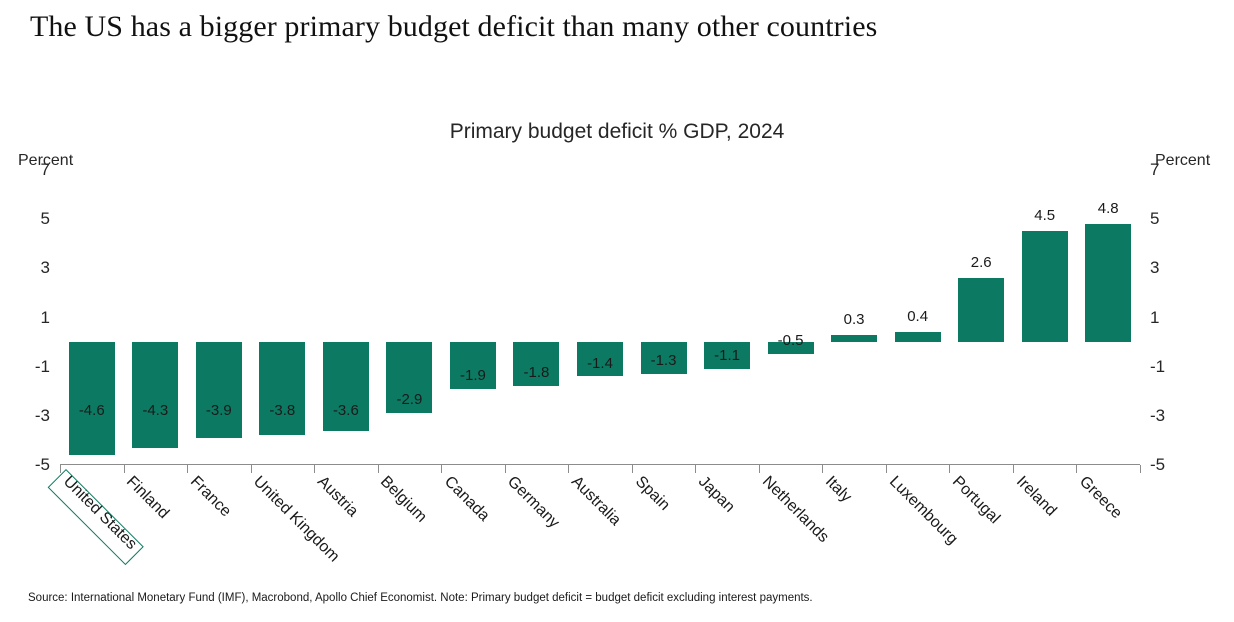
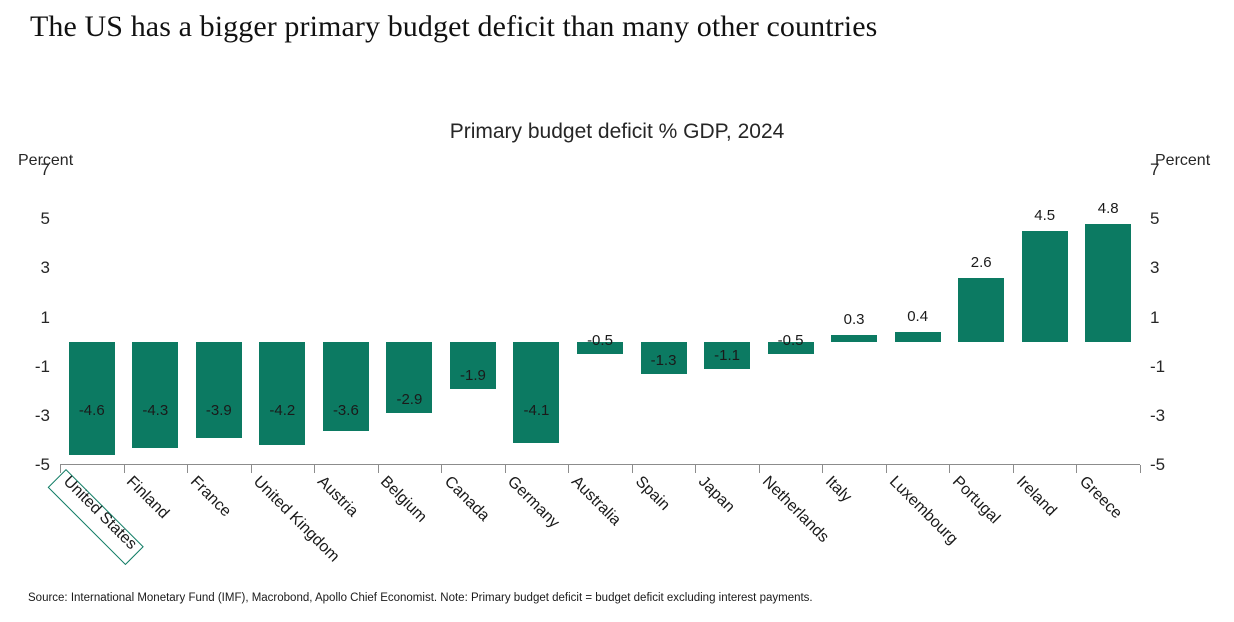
United Kingdom: -3.8 -> -4.2
Germany: -1.8 -> -4.1
Australia: -1.4 -> -0.5
